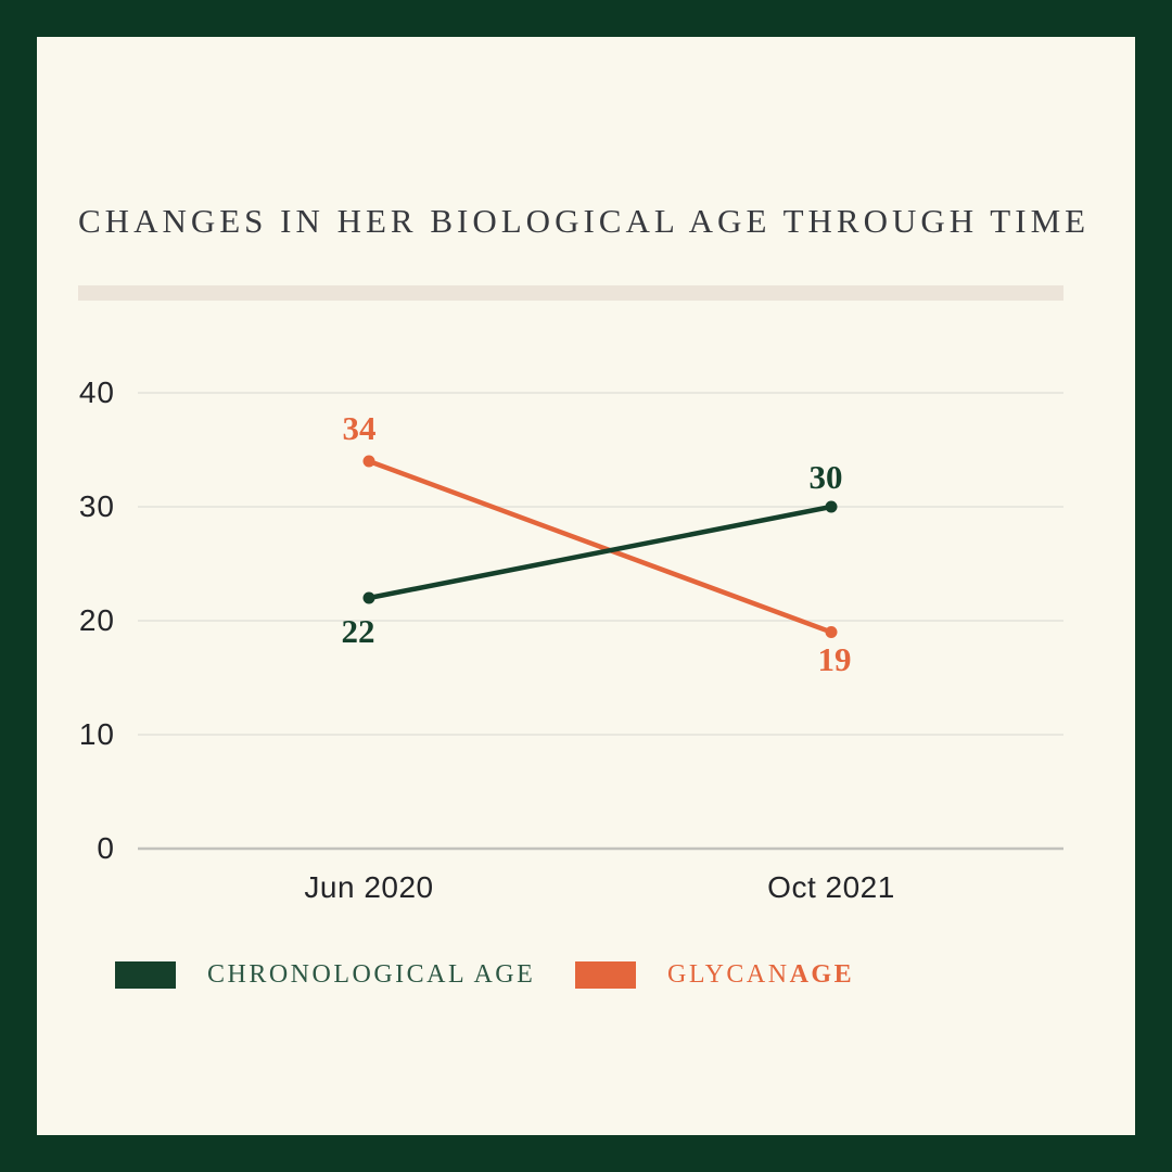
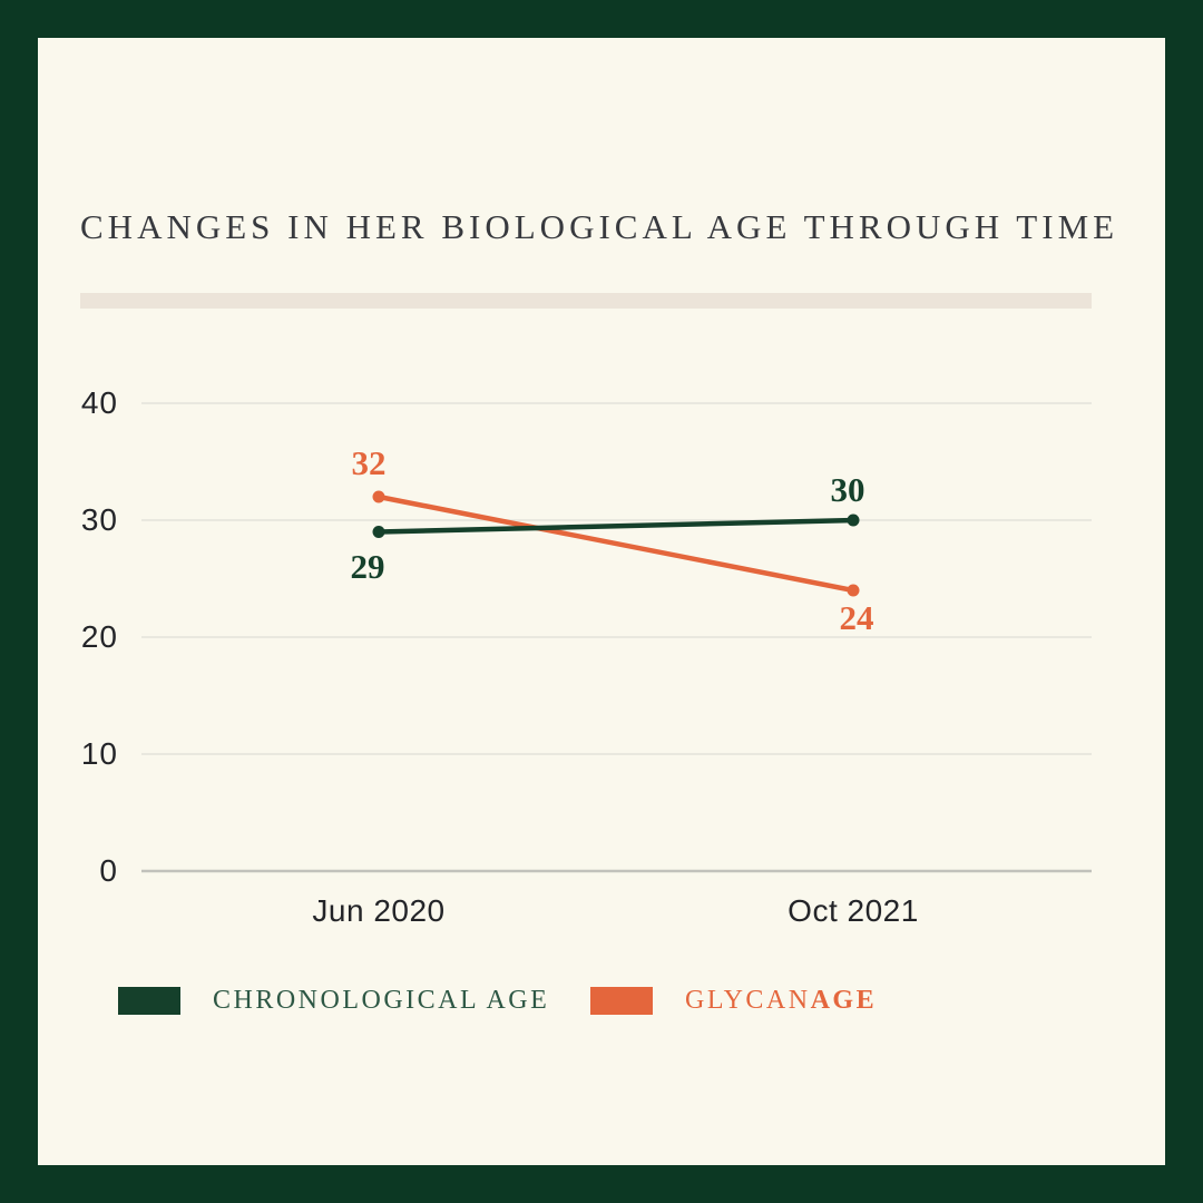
CHRONOLOGICAL AGE/Jun 2020: 22 -> 29
GLYCANAGE/Jun 2020: 34 -> 32
GLYCANAGE/Oct 2021: 19 -> 24
